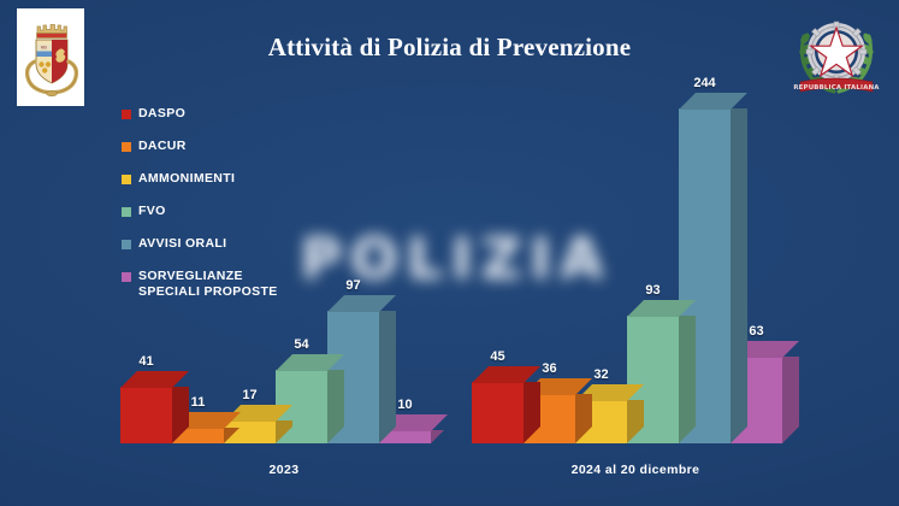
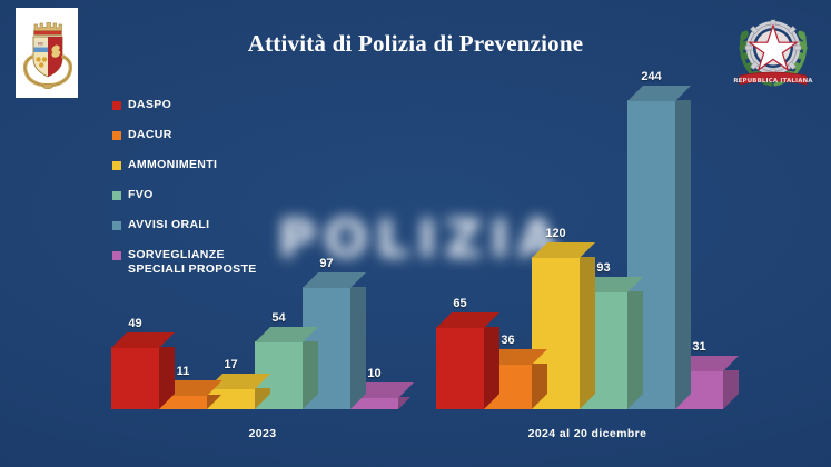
DASPO/2023: 41 -> 49
DASPO/2024 al 20 dicembre: 45 -> 65
AMMONIMENTI/2024 al 20 dicembre: 32 -> 120
SORVEGLIANZE SPECIALI PROPOSTE/2024 al 20 dicembre: 63 -> 31
